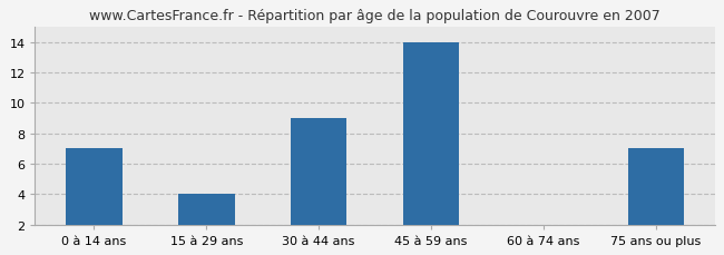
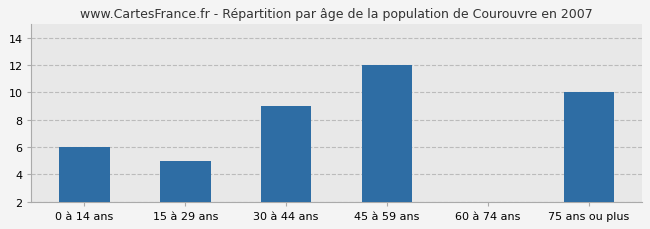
0 à 14 ans: 7 -> 6
15 à 29 ans: 4 -> 5
45 à 59 ans: 14 -> 12
75 ans ou plus: 7 -> 10
